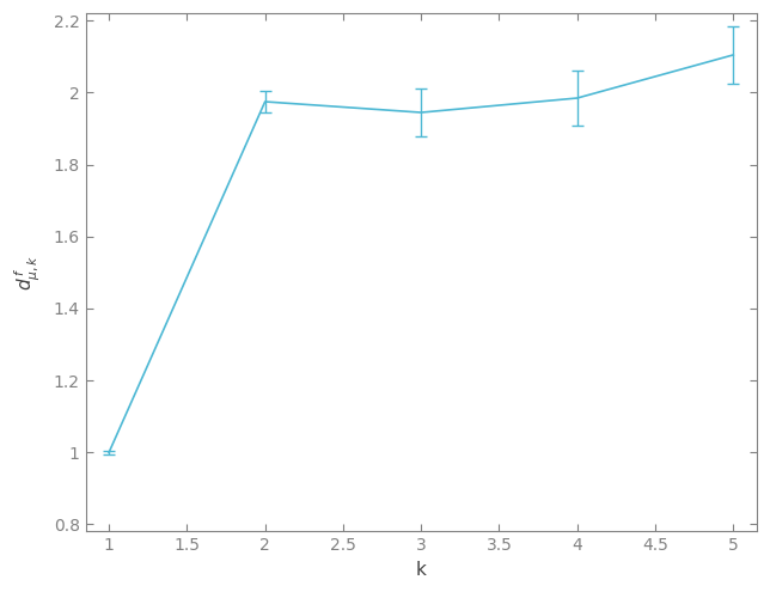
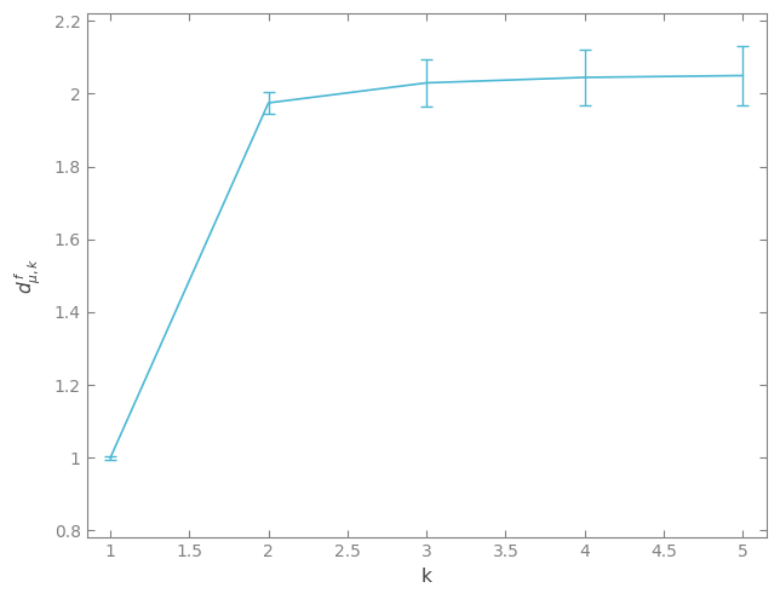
3: 1.945 -> 2.030
4: 1.985 -> 2.045
5: 2.105 -> 2.050
